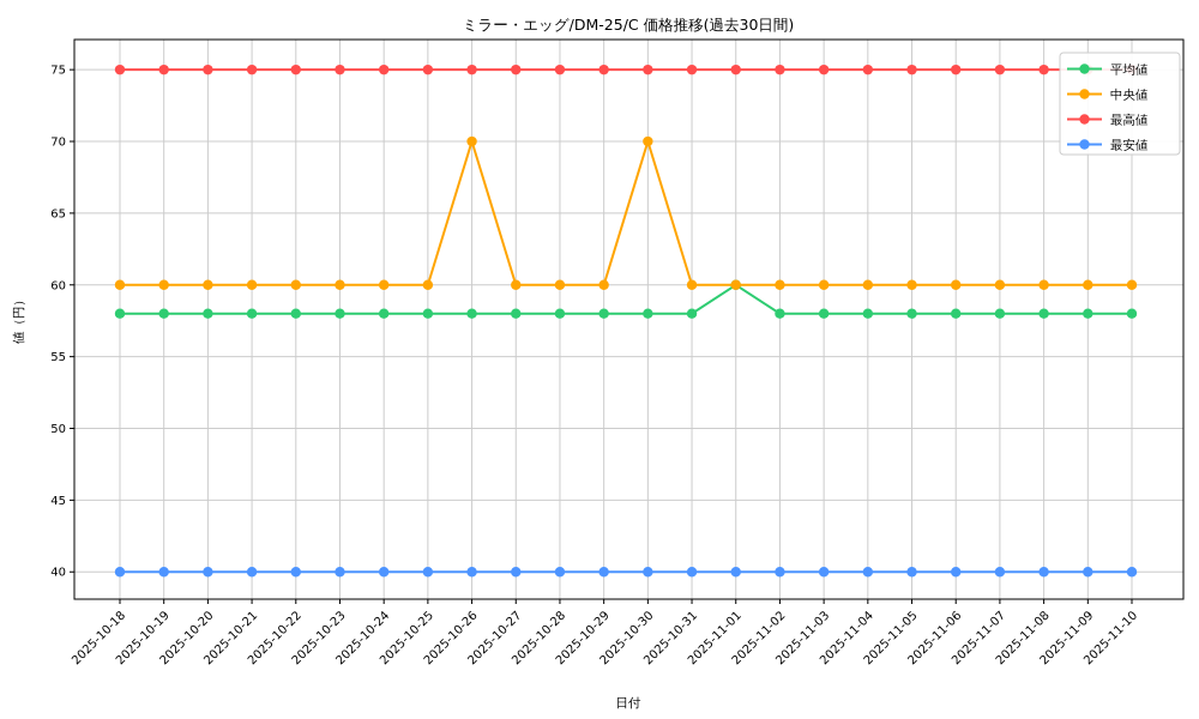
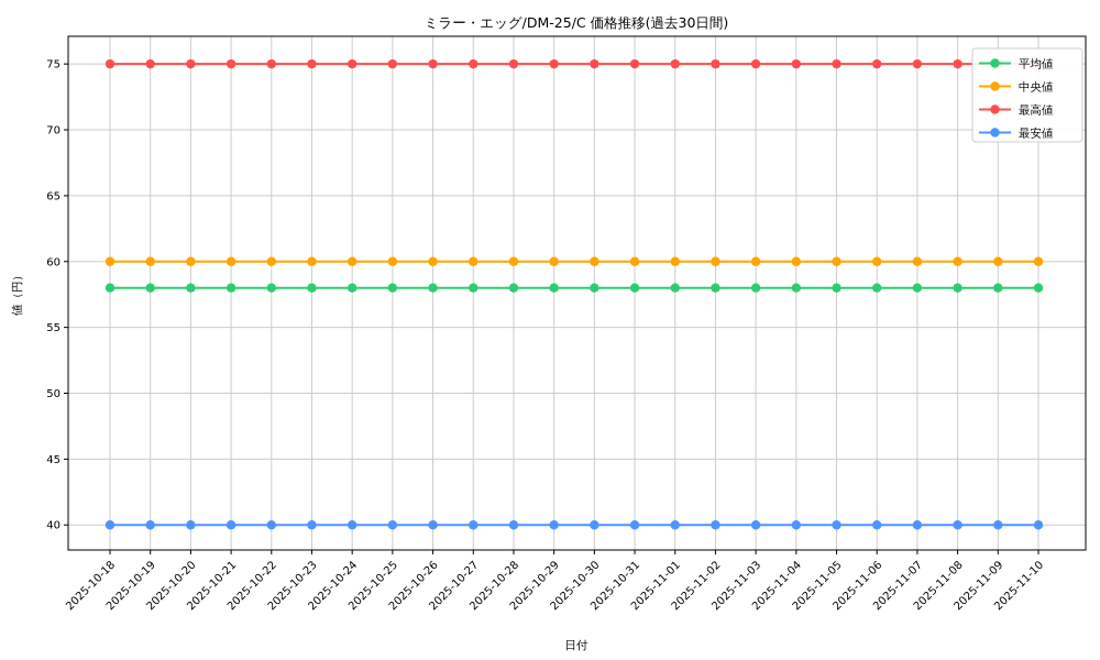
中央値/2025-10-26: 70 -> 60
中央値/2025-10-30: 70 -> 60
平均値/2025-11-01: 60 -> 58
